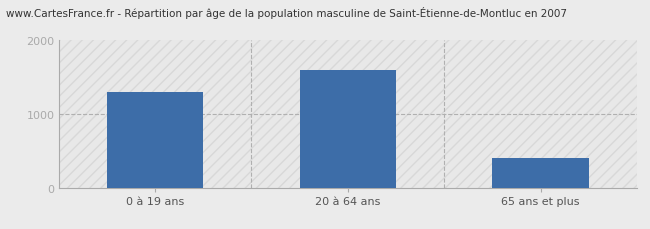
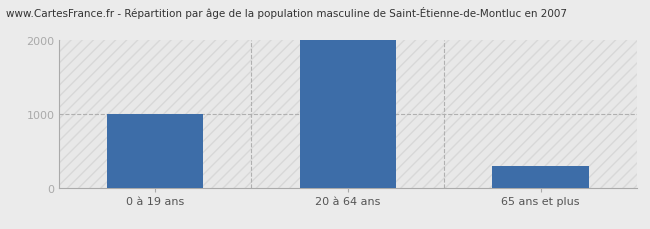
0 à 19 ans: 1300 -> 1000
20 à 64 ans: 1600 -> 2000
65 ans et plus: 400 -> 300
